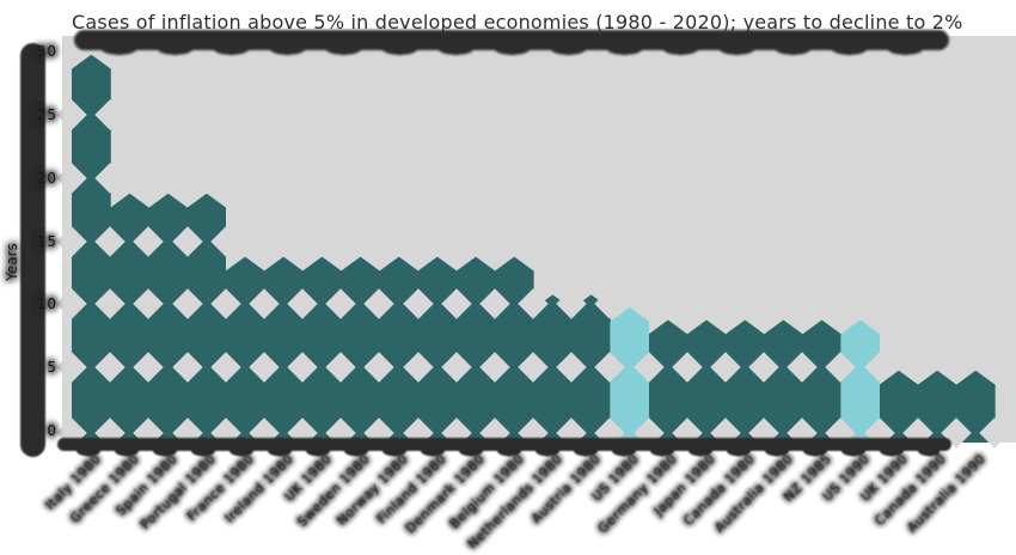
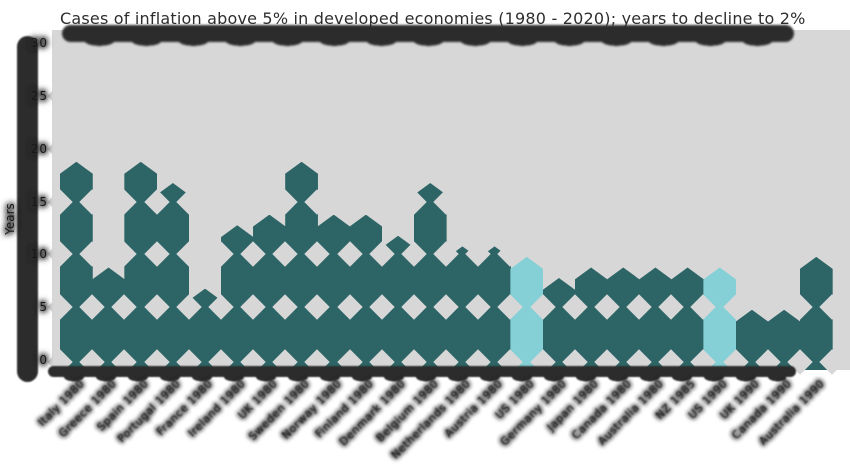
Italy 1980: 29 -> 18
Greece 1980: 18 -> 8
Portugal 1980: 18 -> 16
France 1980: 13 -> 6
Ireland 1980: 13 -> 12
Sweden 1980: 13 -> 18
Denmark 1980: 13 -> 11
Belgium 1980: 13 -> 16
Germany 1980: 8 -> 7
Australia 1990: 4 -> 9
